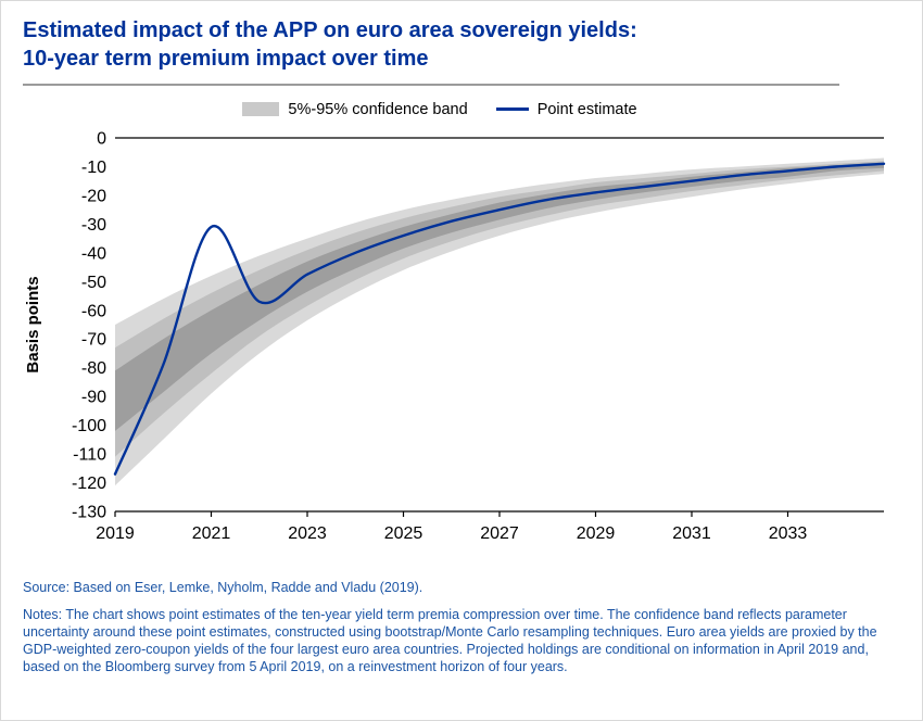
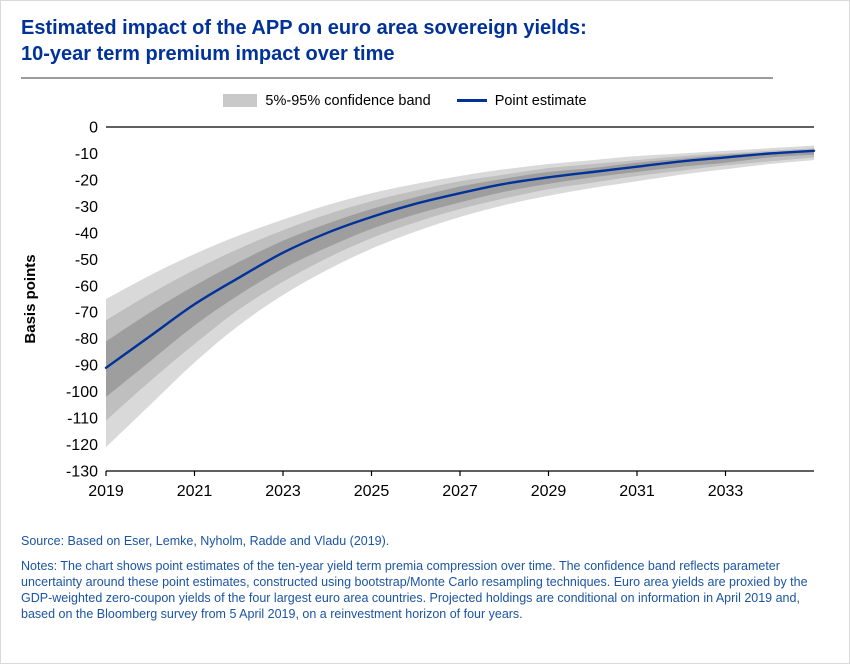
2019: -117 -> -91
2021: -31 -> -67
